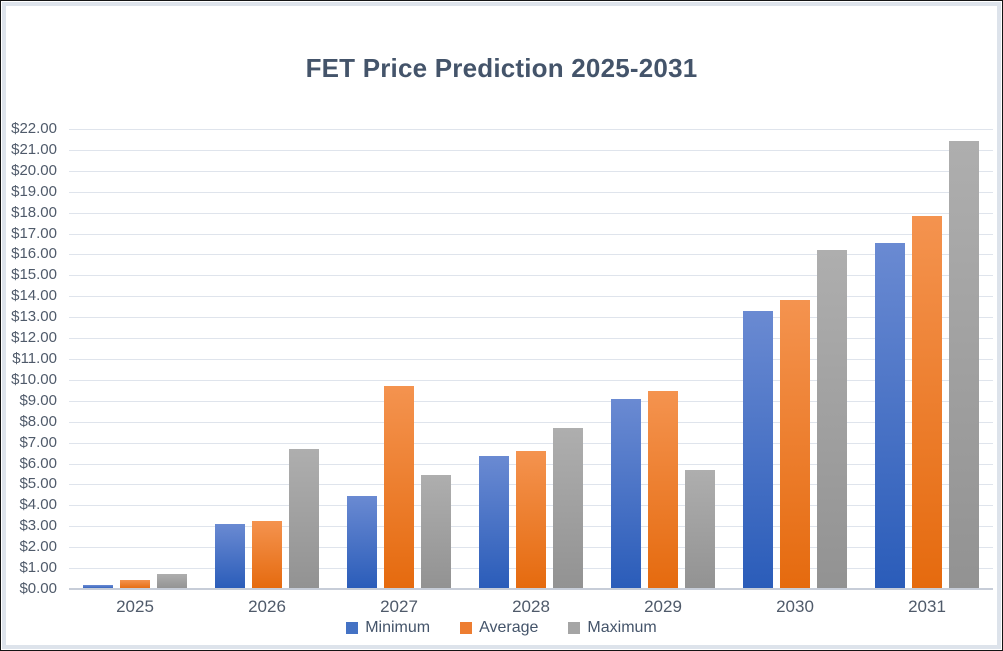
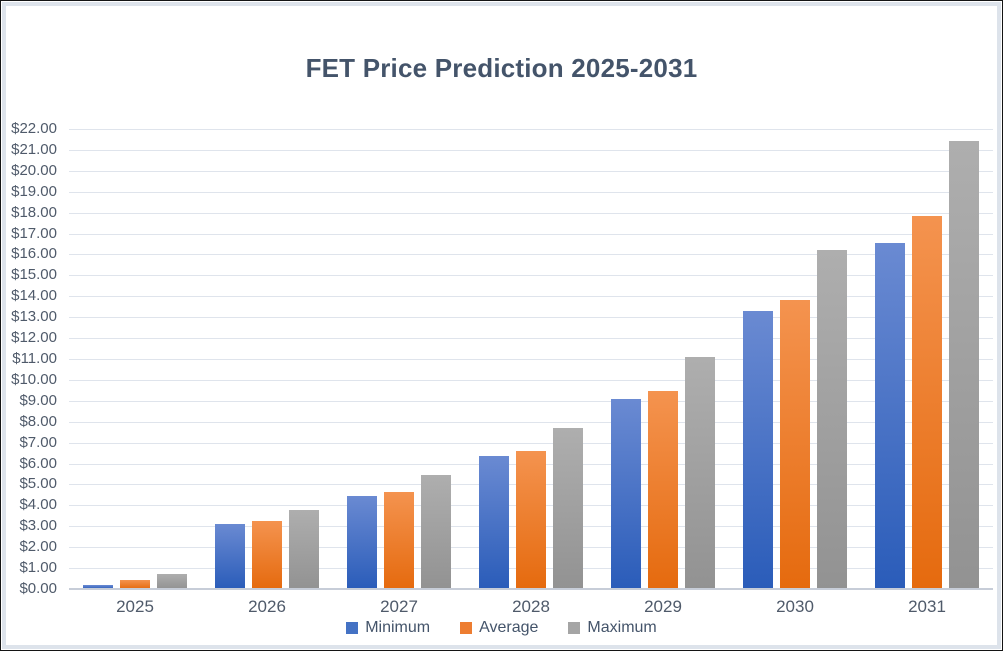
Maximum/2026: $6.7 -> $3.8
Average/2027: $9.7 -> $4.7
Maximum/2029: $5.7 -> $11.1
